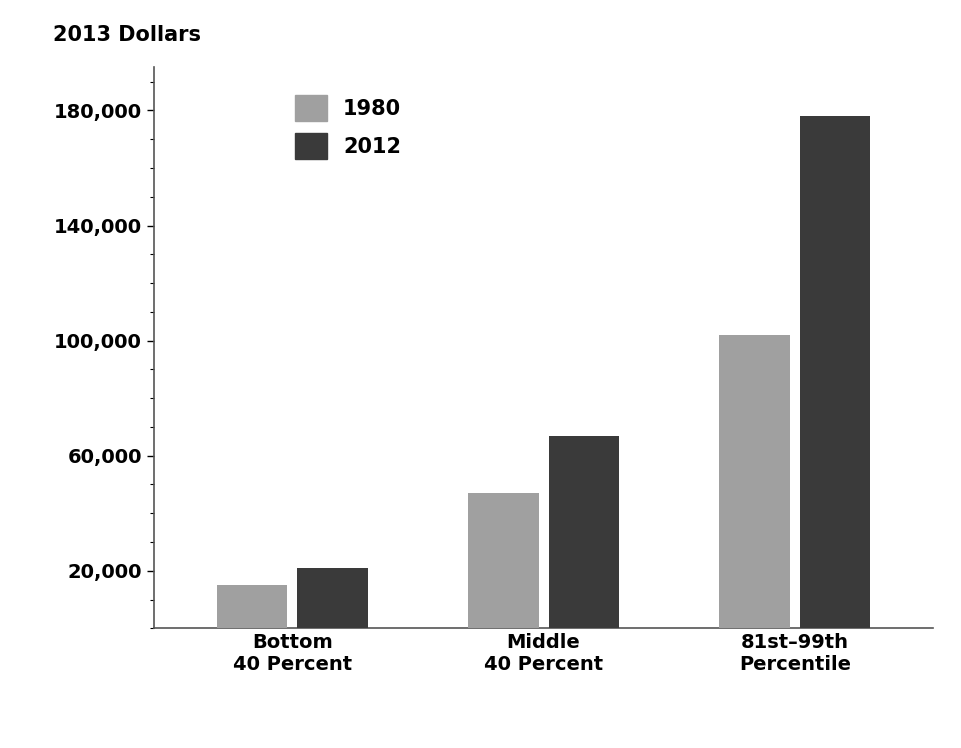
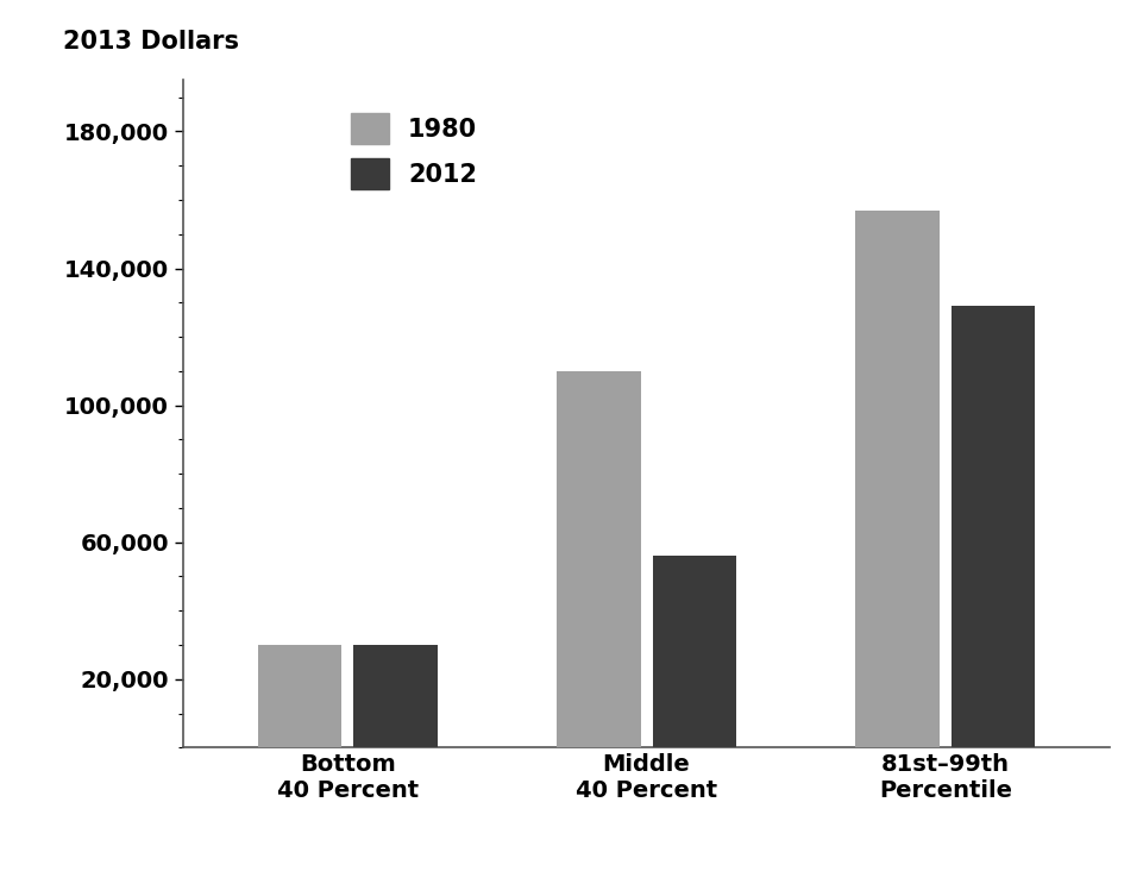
1980/Bottom 40 Percent: 15,000 -> 30,000
2012/Bottom 40 Percent: 21,000 -> 30,000
1980/Middle 40 Percent: 47,000 -> 110,000
2012/Middle 40 Percent: 67,000 -> 56,000
1980/81st–99th Percentile: 102,000 -> 157,000
2012/81st–99th Percentile: 178,000 -> 129,000
